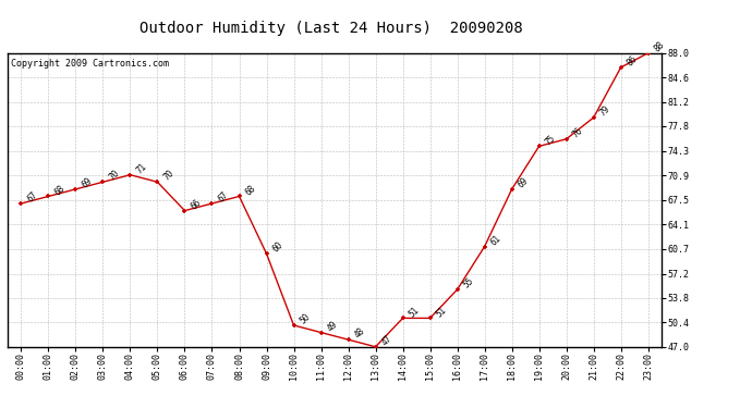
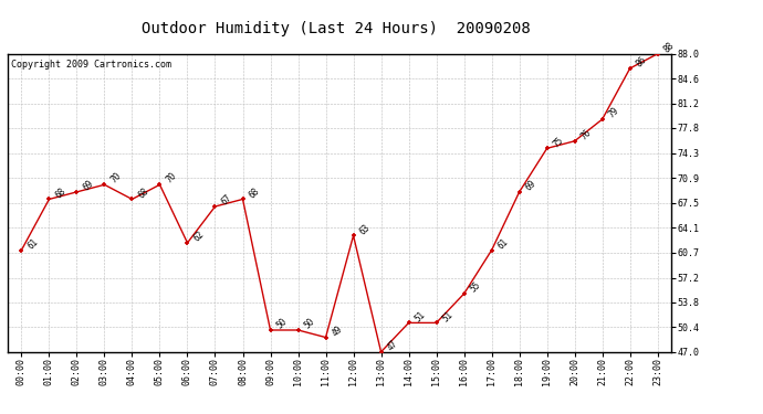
00:00: 67 -> 61
04:00: 71 -> 68
06:00: 66 -> 62
09:00: 60 -> 50
12:00: 48 -> 63
